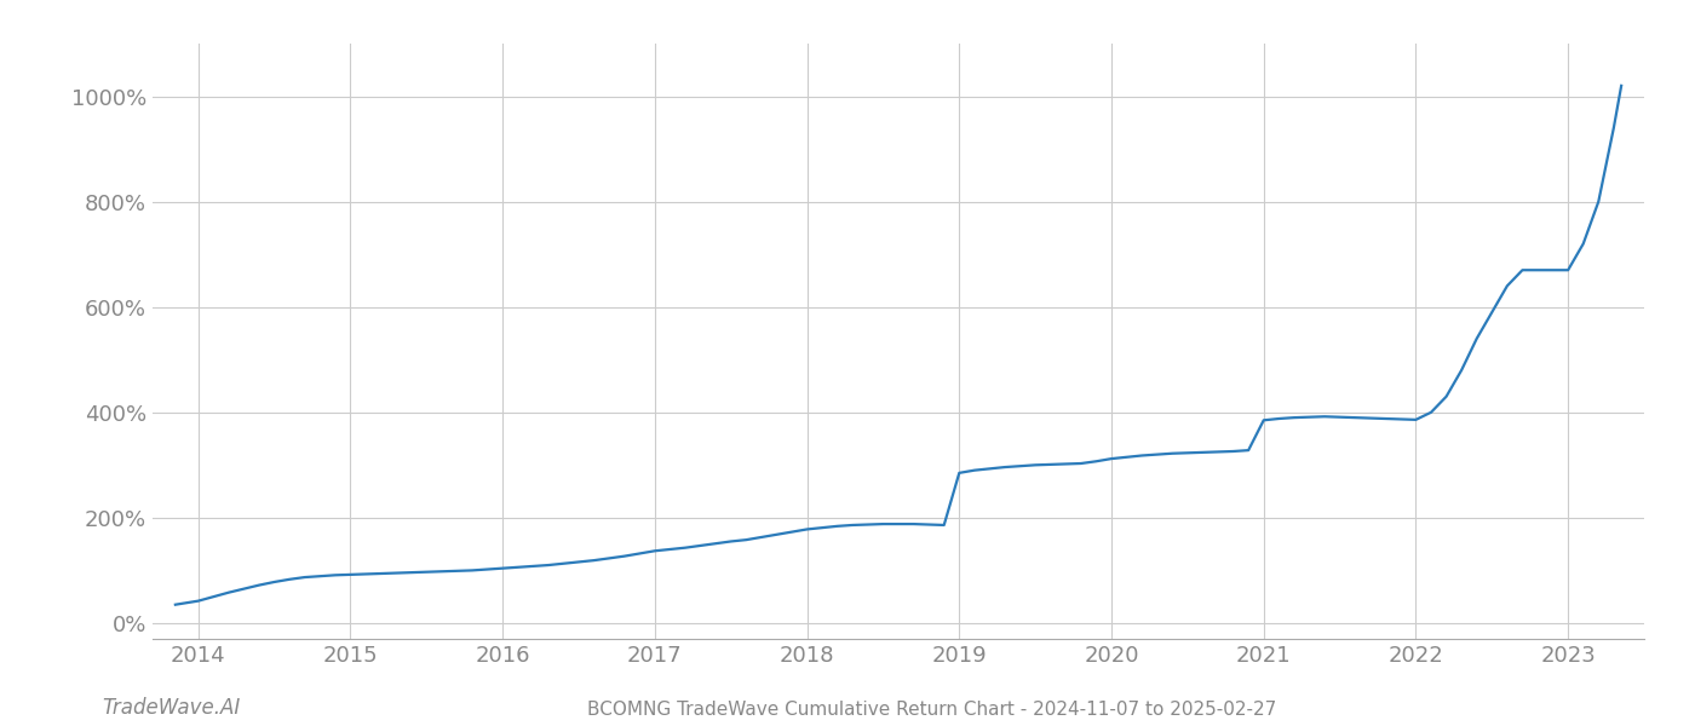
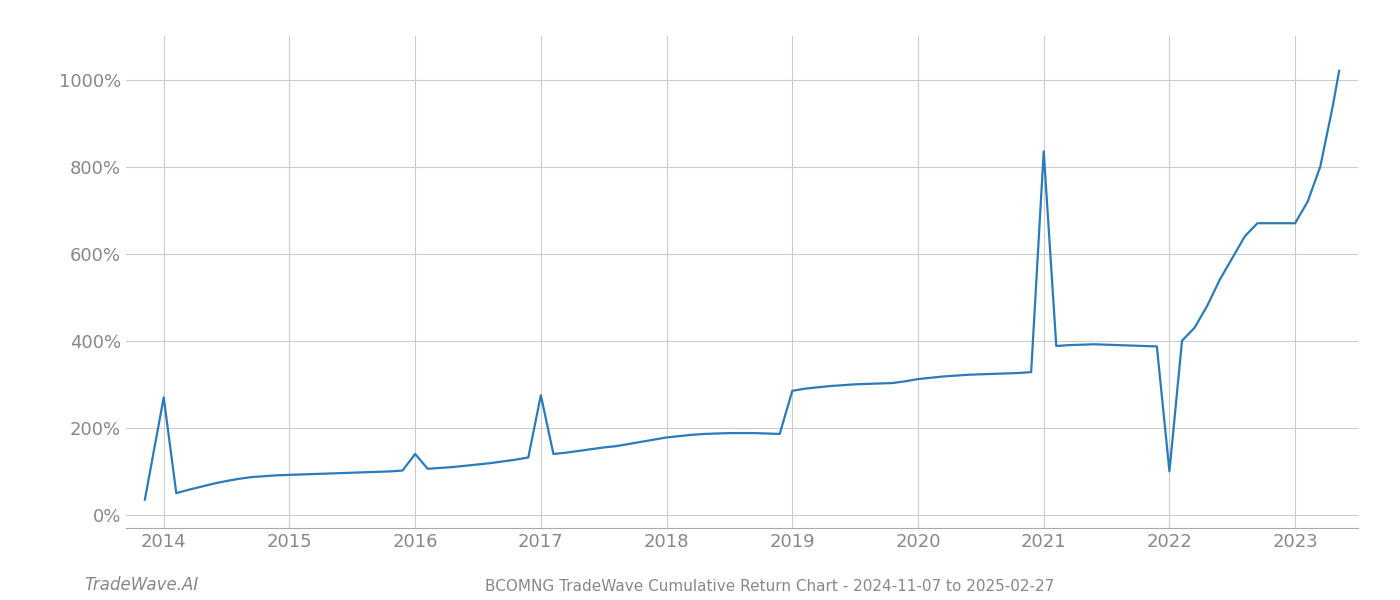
2014: 42% -> 270%
2016: 104% -> 140%
2017: 137% -> 275%
2021: 385% -> 835%
2022: 386% -> 100%
